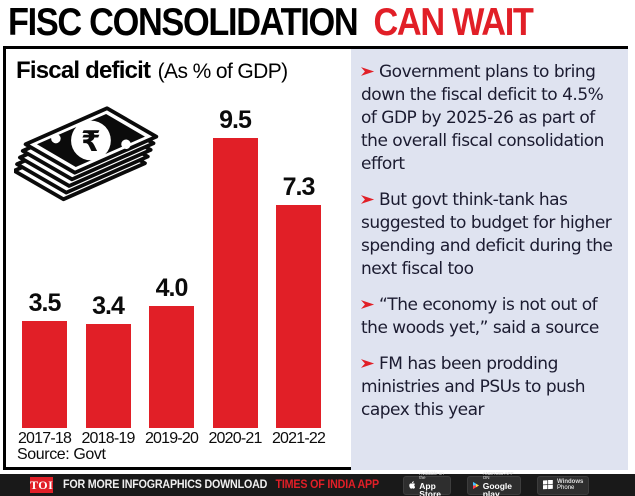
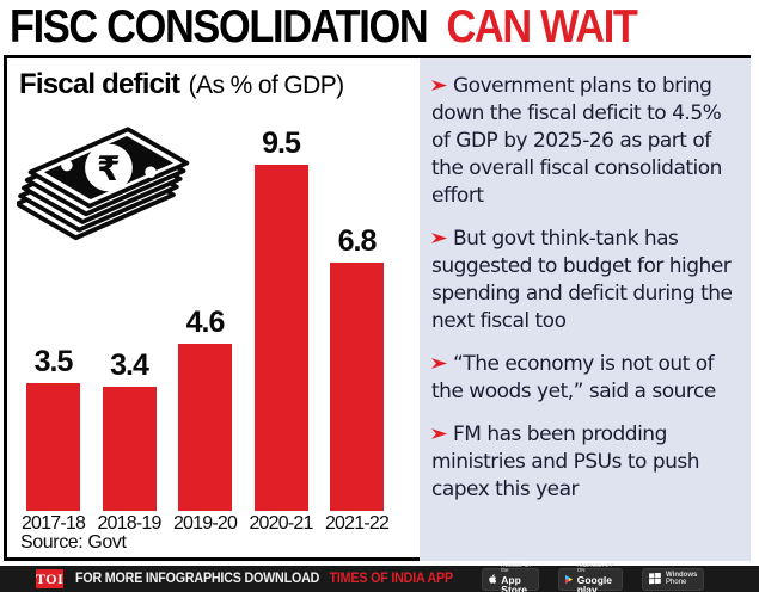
2019-20: 4.0 -> 4.6
2021-22: 7.3 -> 6.8
